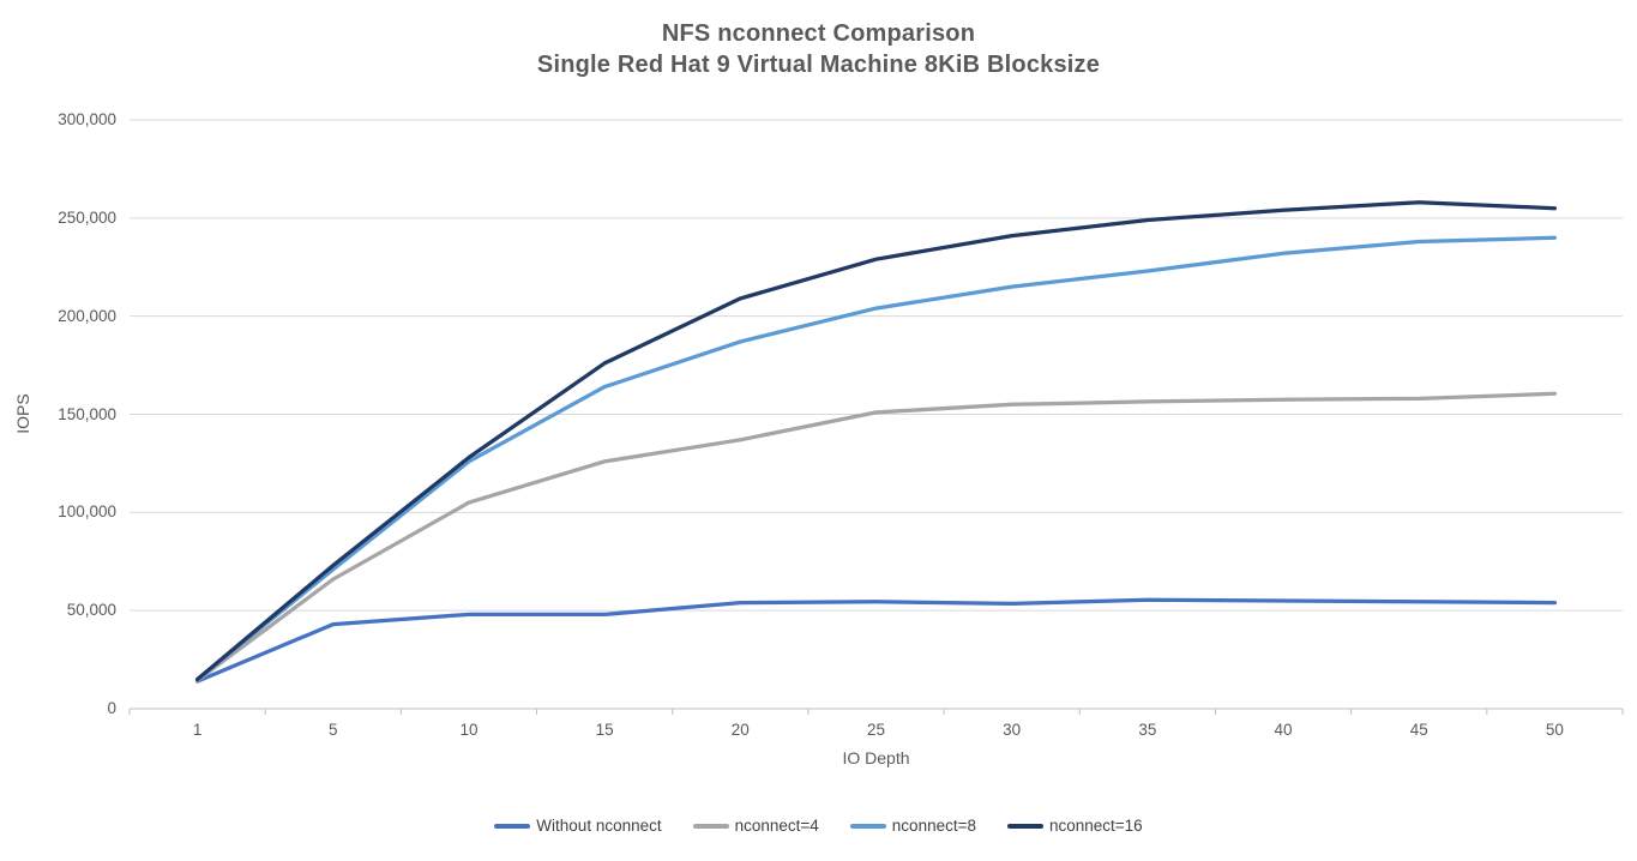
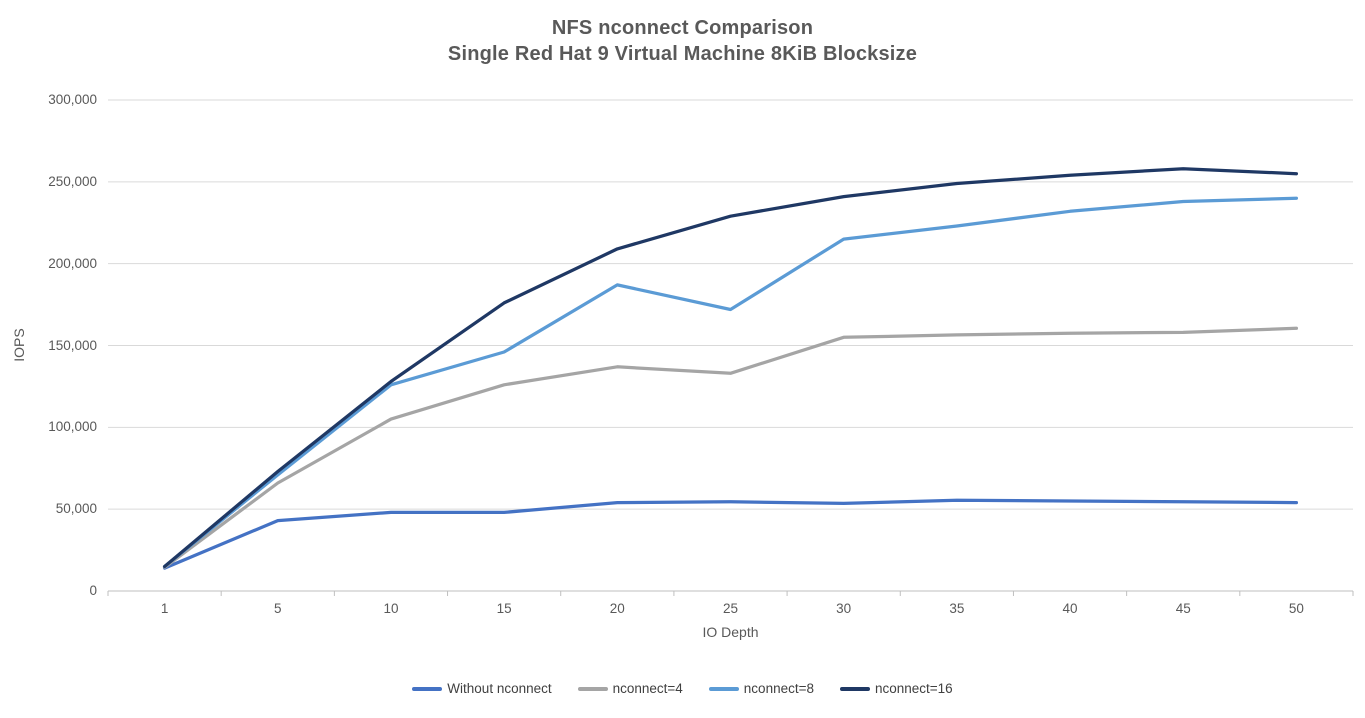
nconnect=8/15: 164000 -> 146000
nconnect=4/25: 151000 -> 133000
nconnect=8/25: 204000 -> 172000
